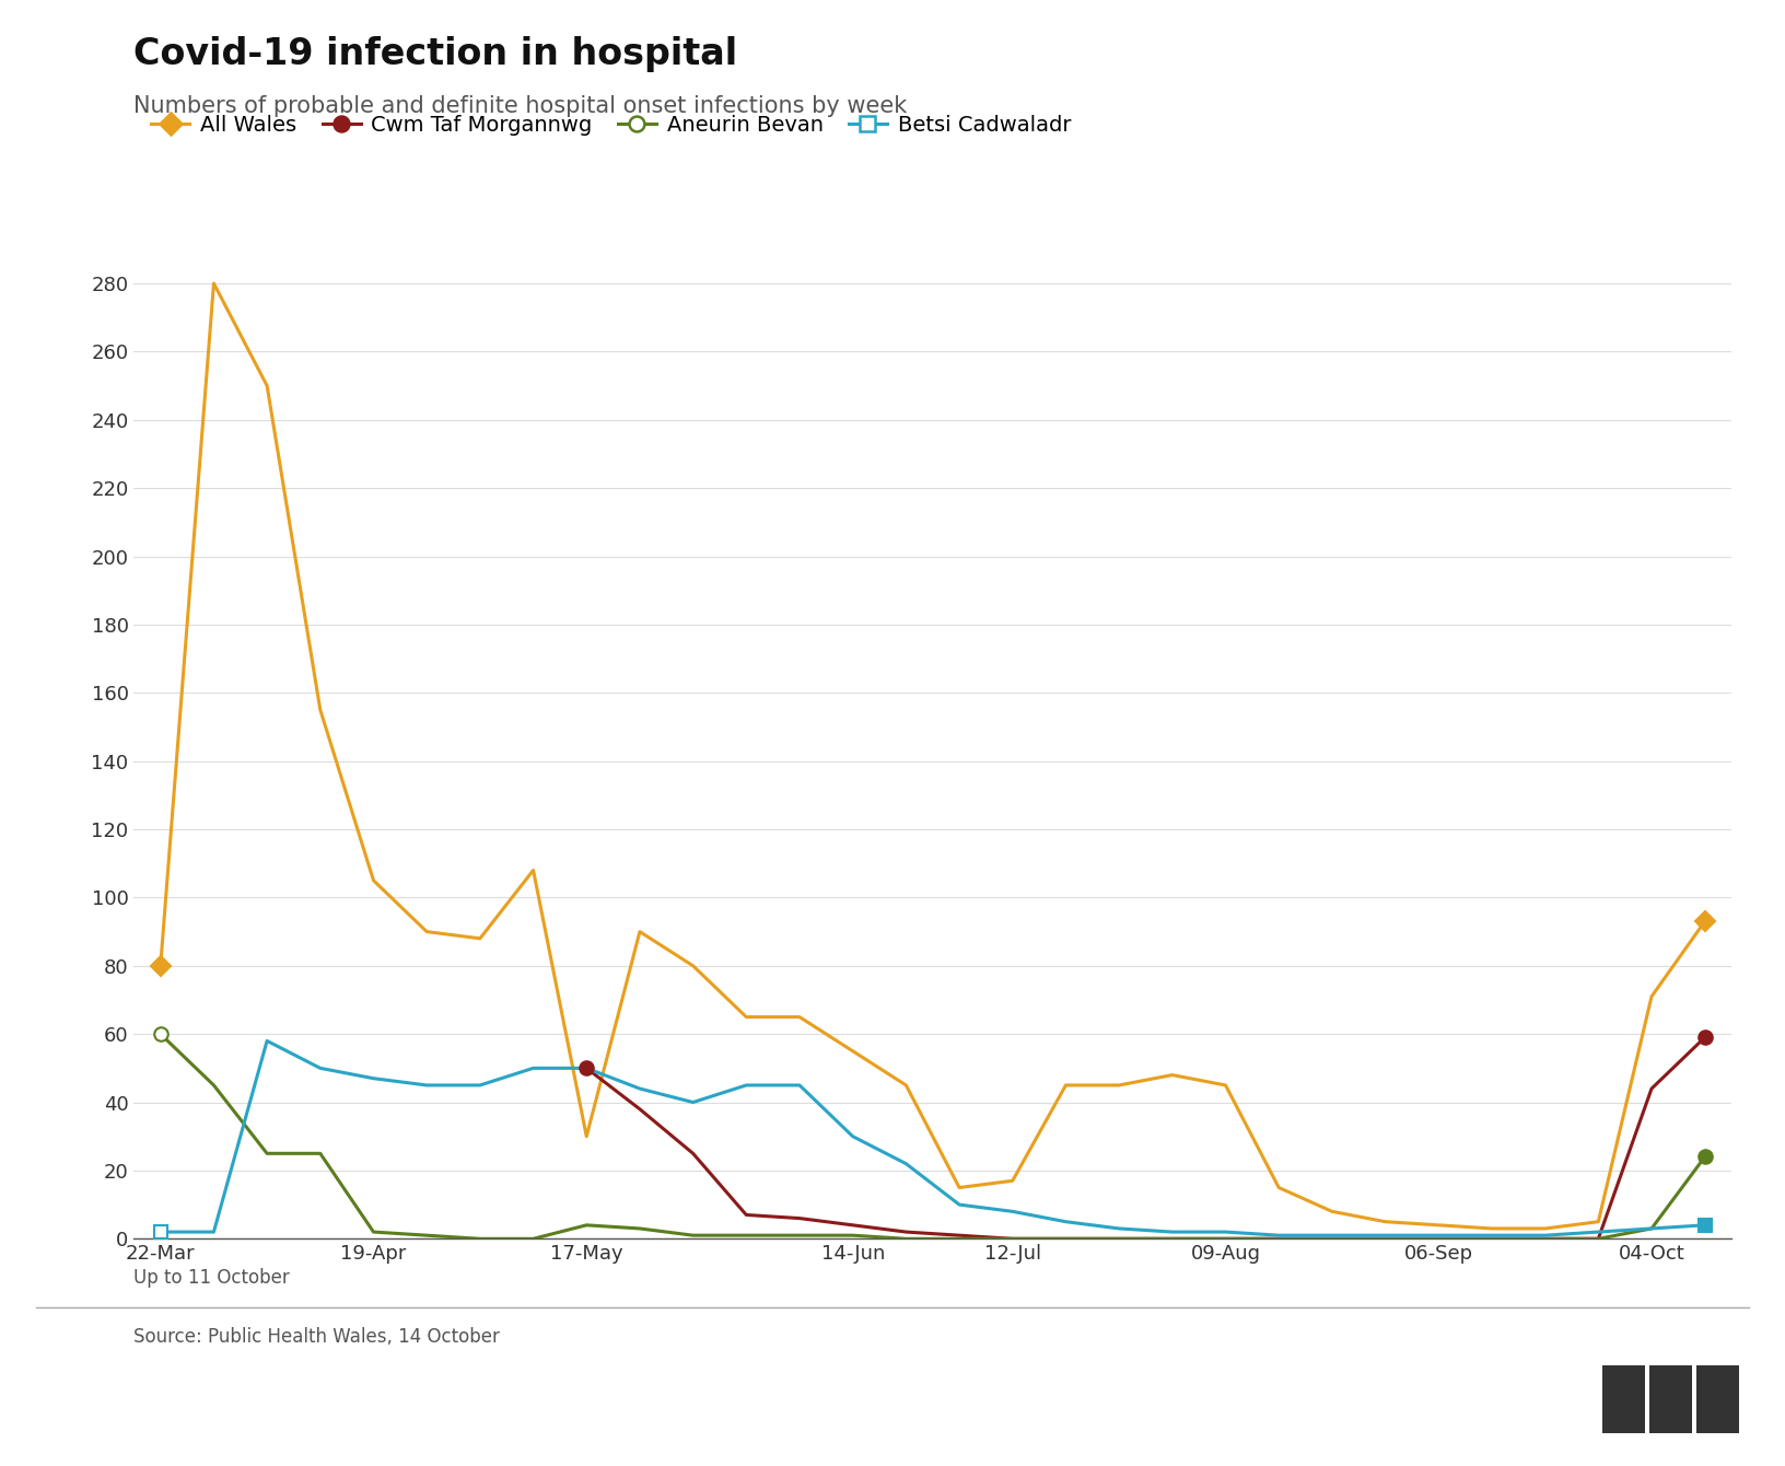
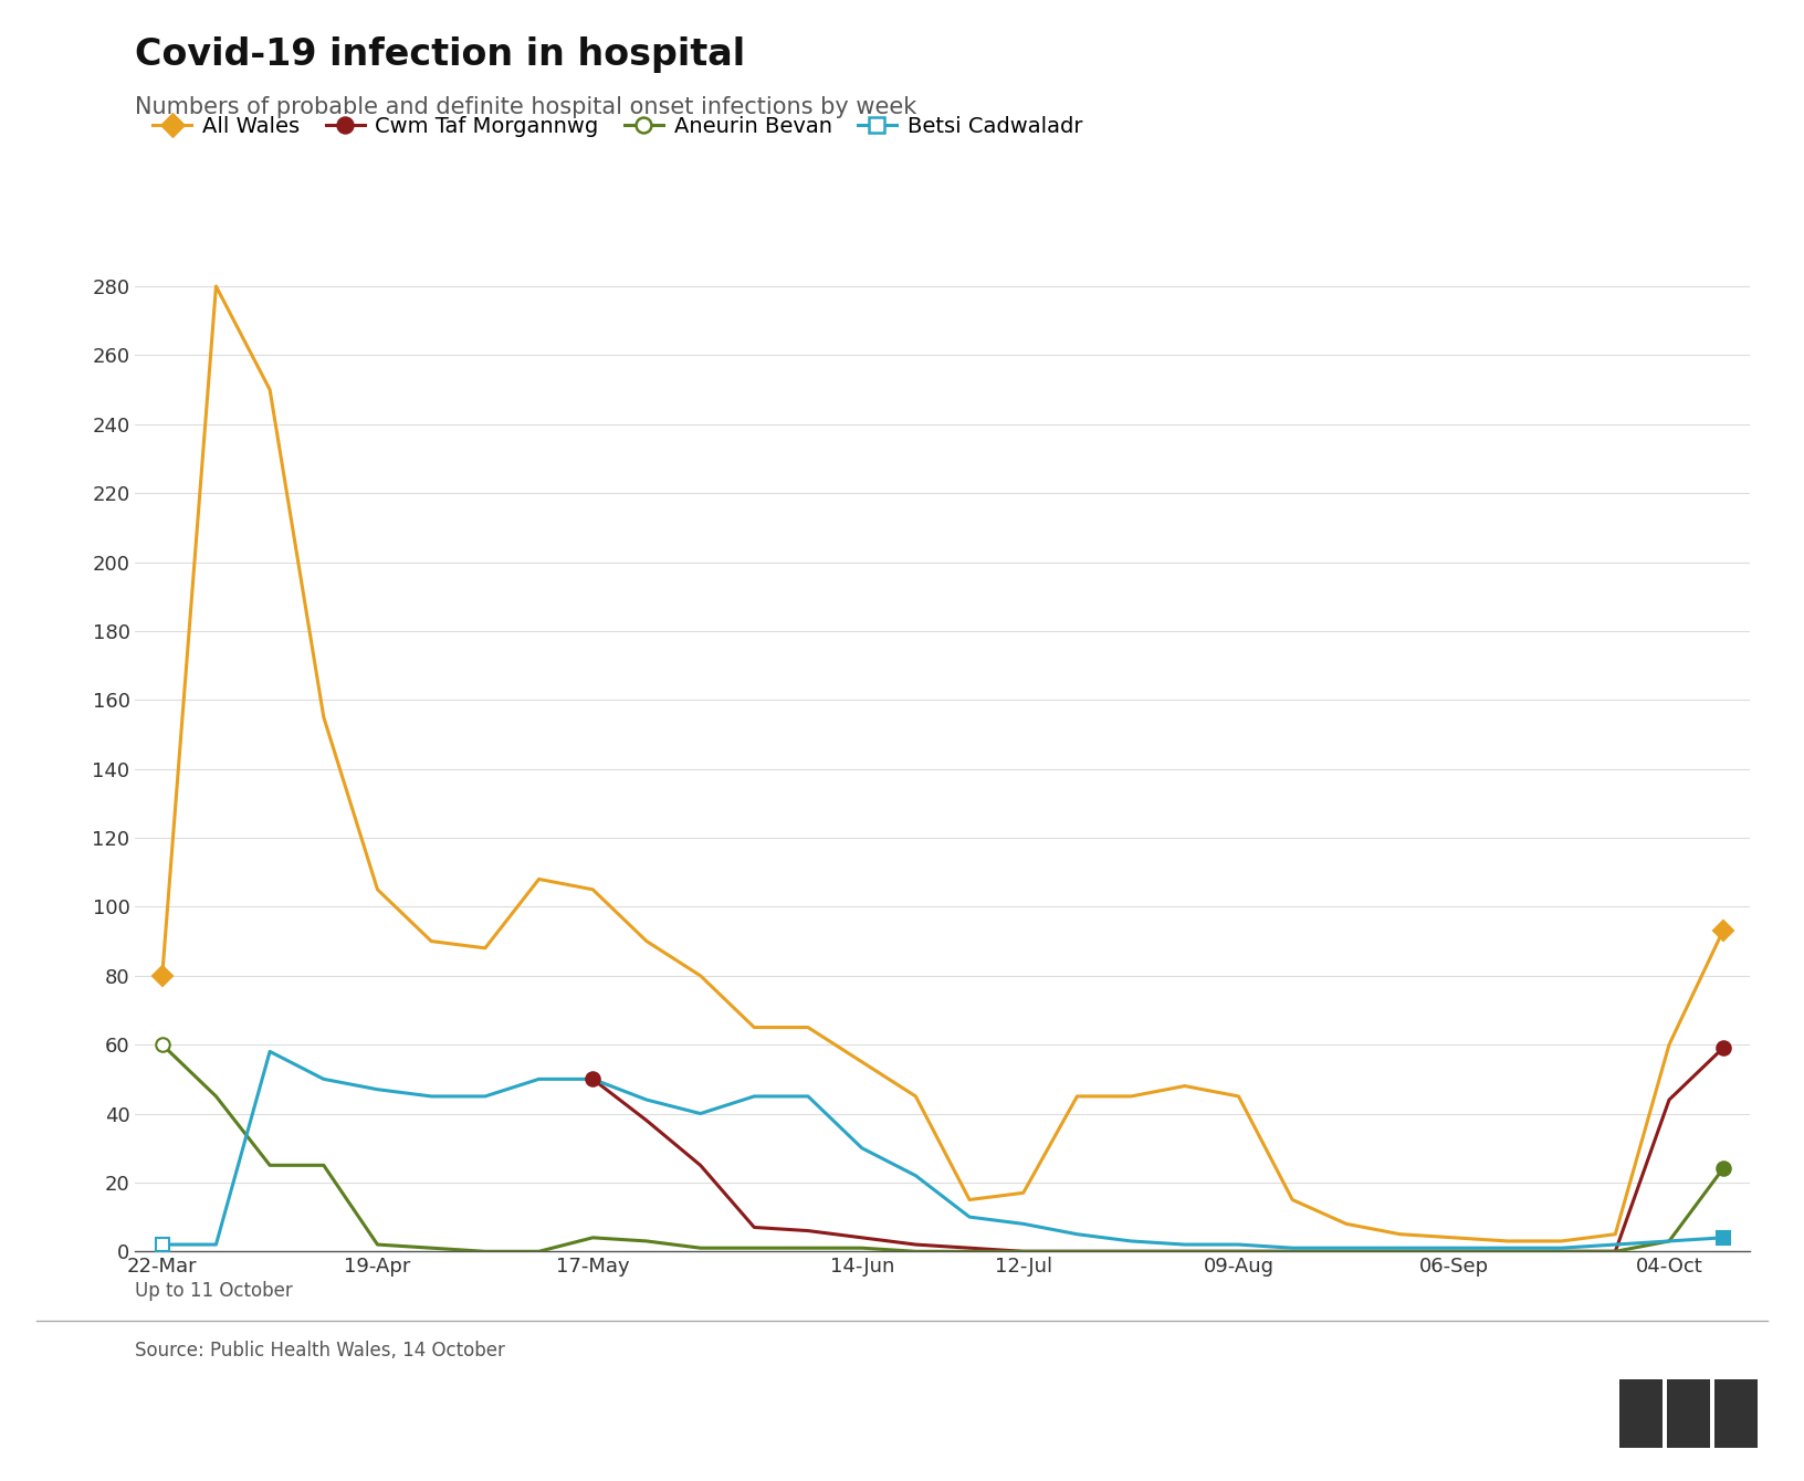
All Wales/17-May: 30 -> 105
All Wales/04-Oct: 71 -> 60
